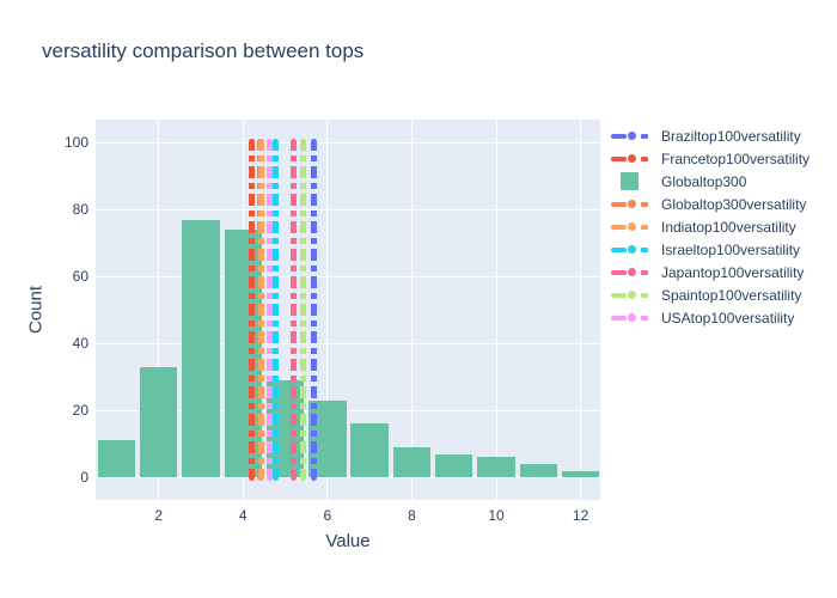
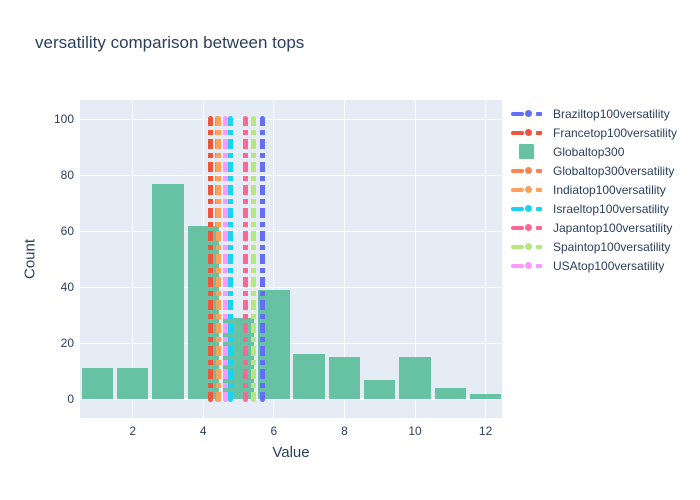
2: 33 -> 11
4: 74 -> 62
6: 23 -> 39
8: 9 -> 15
10: 6 -> 15
